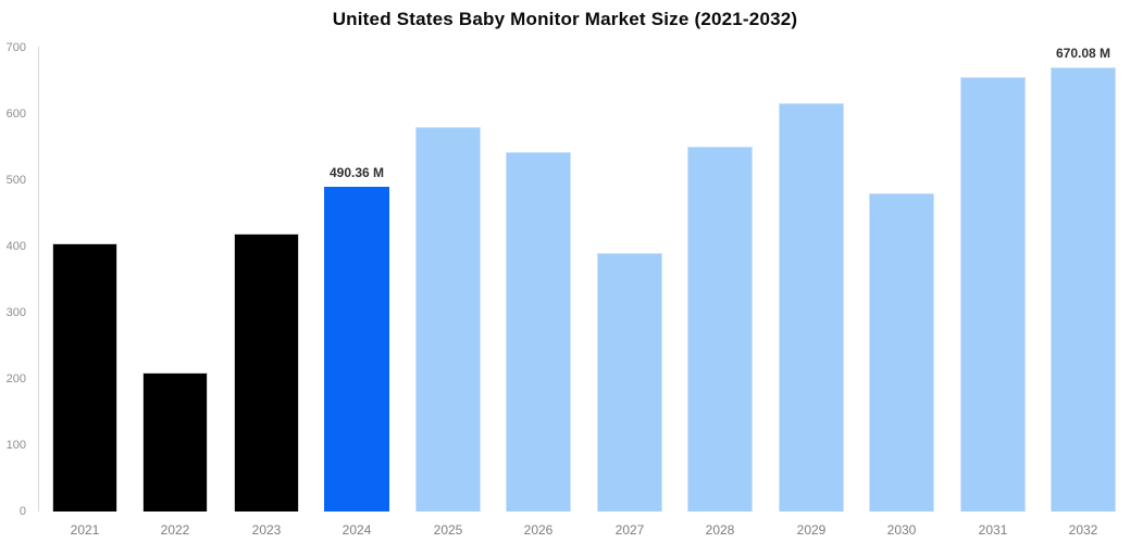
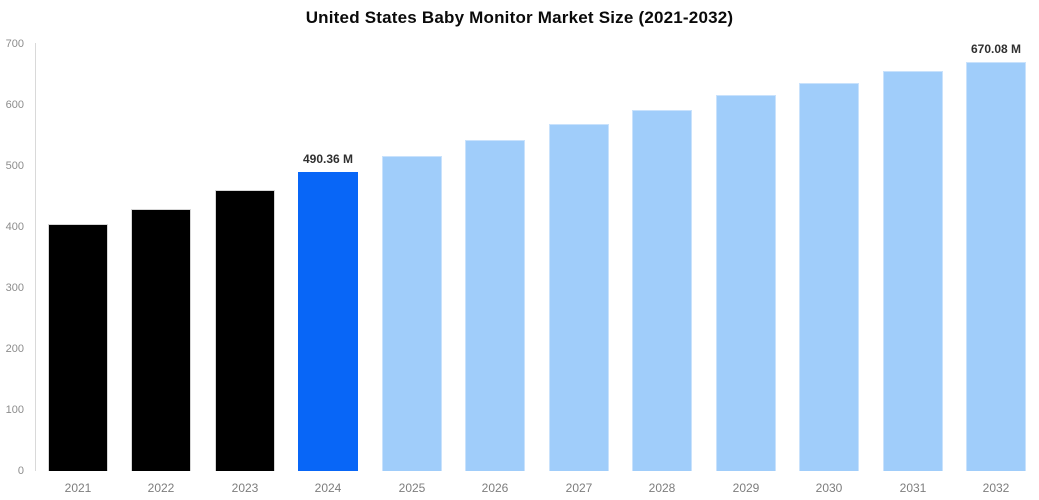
2022: 210 -> 430
2023: 420 -> 460
2025: 580 -> 520
2027: 390 -> 570
2028: 550 -> 590
2030: 480 -> 640
